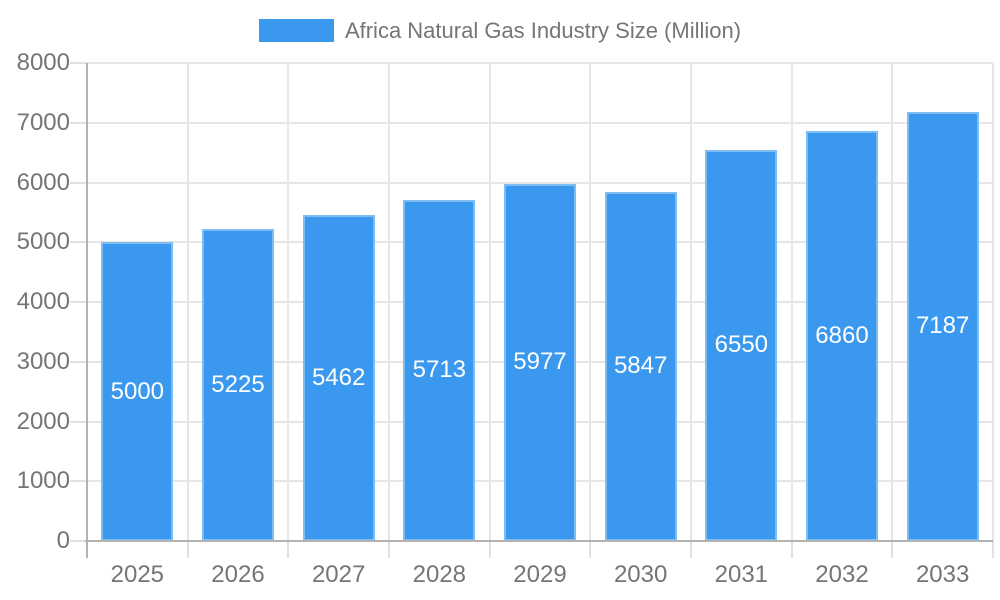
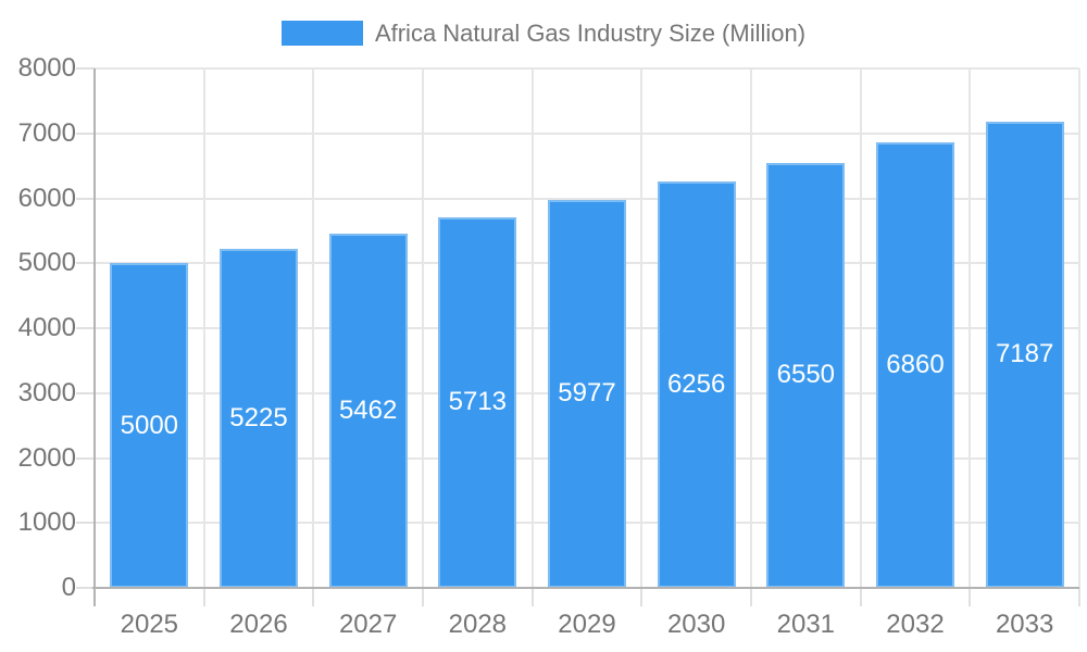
2030: 5847 -> 6256
